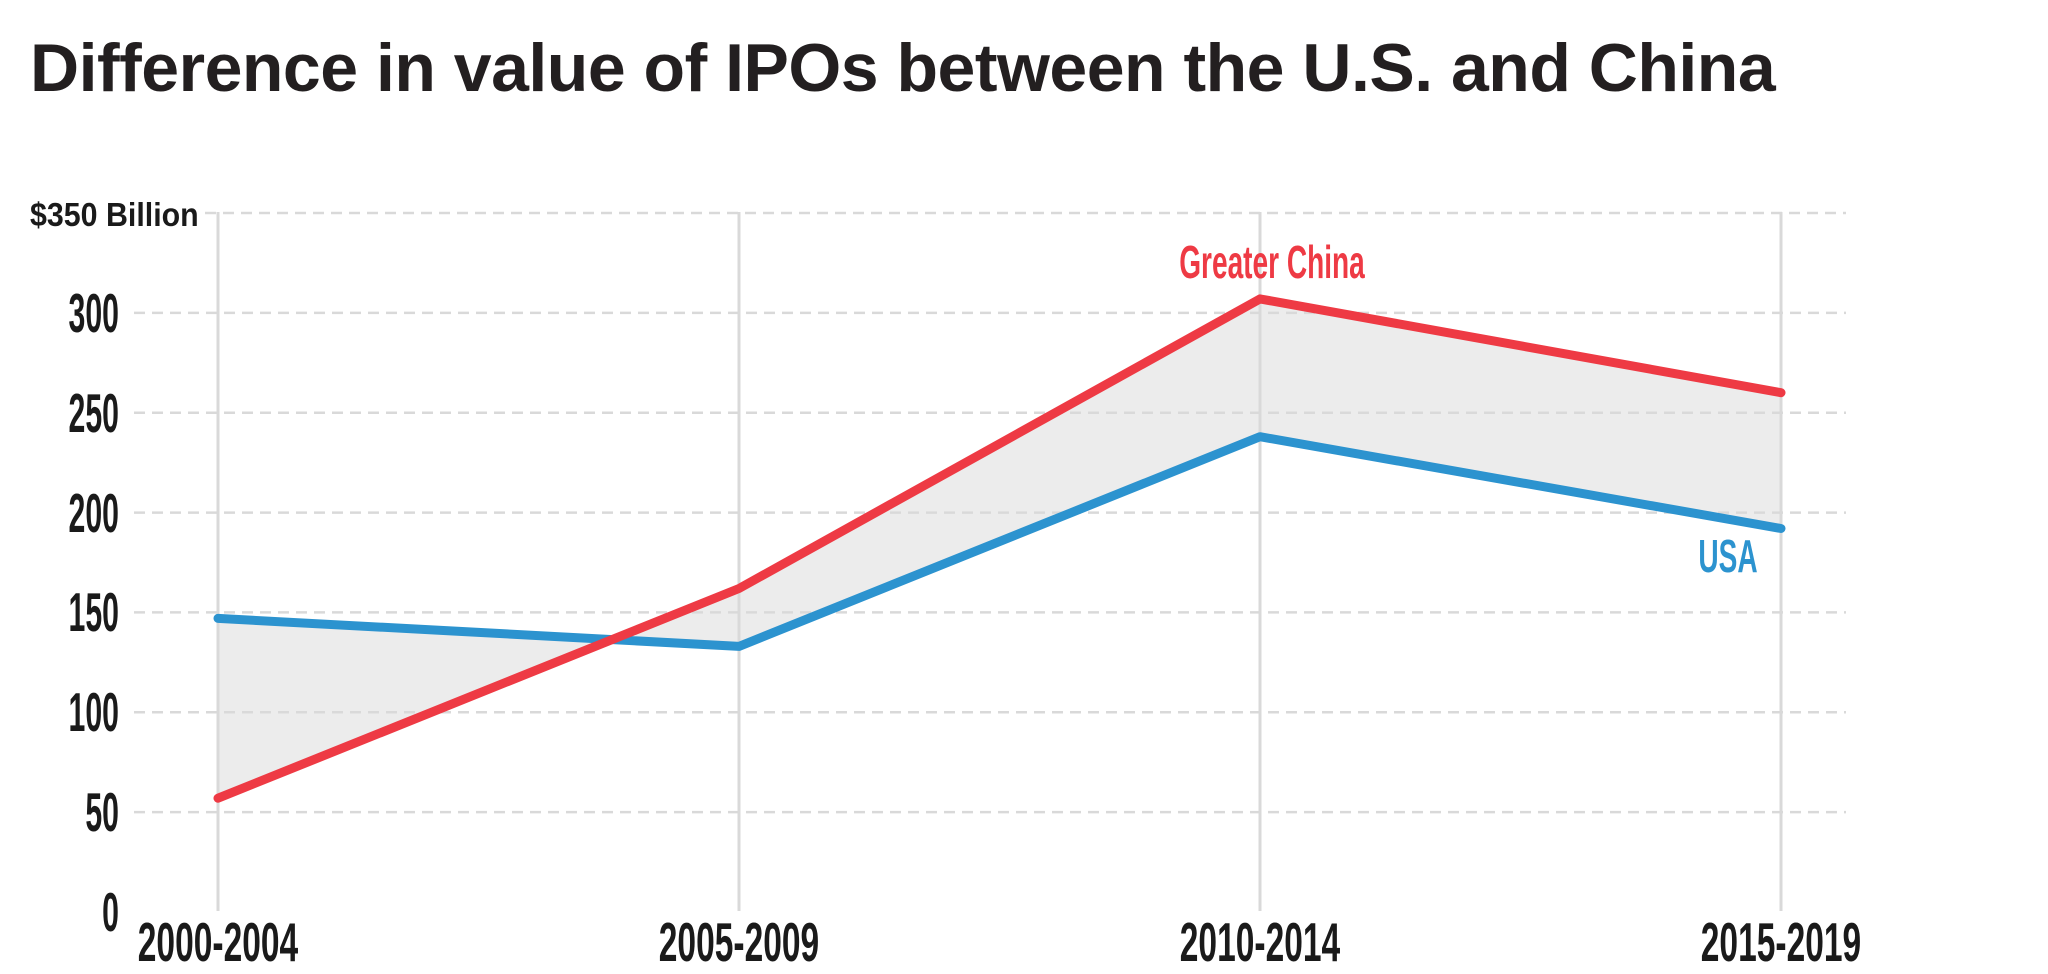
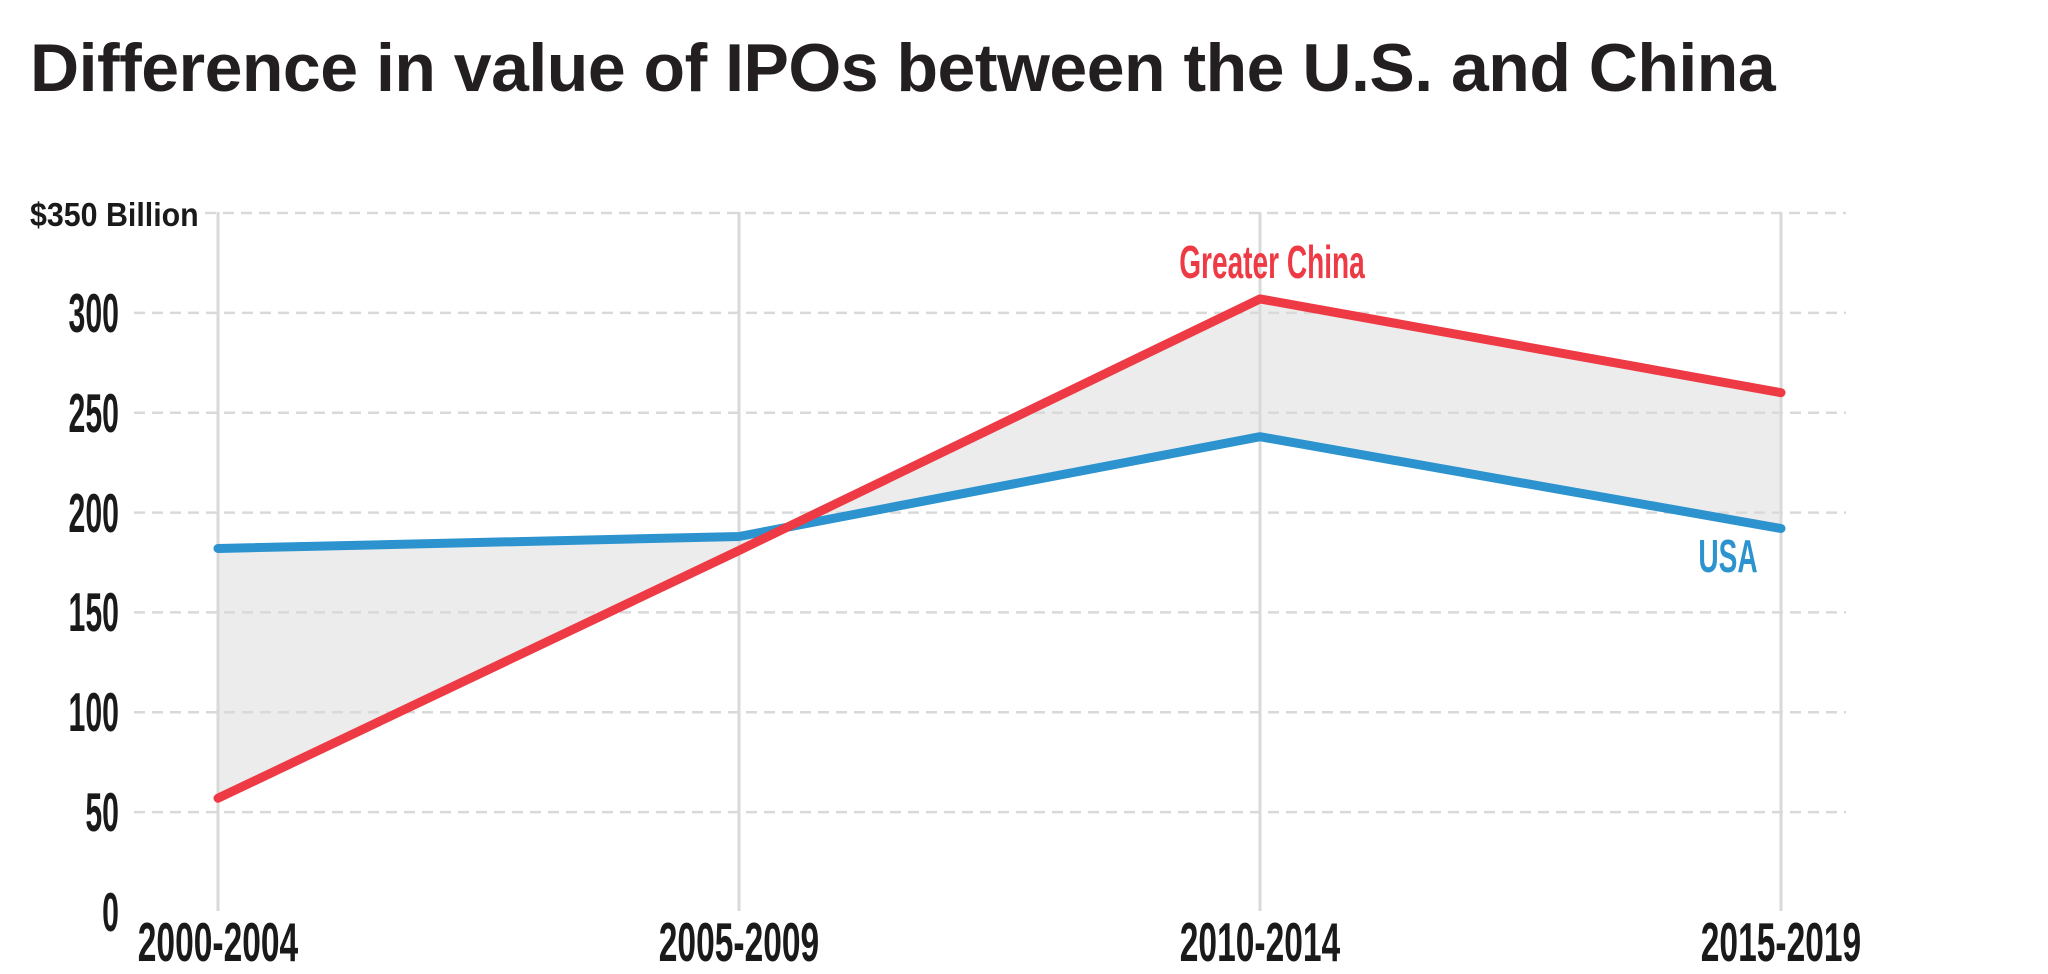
USA/2000-2004: 147 -> 182
Greater China/2005-2009: 162 -> 181
USA/2005-2009: 133 -> 188
